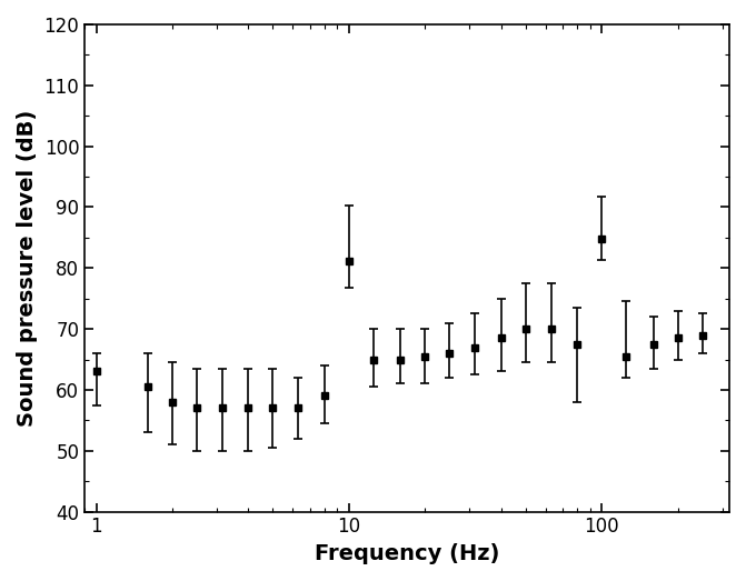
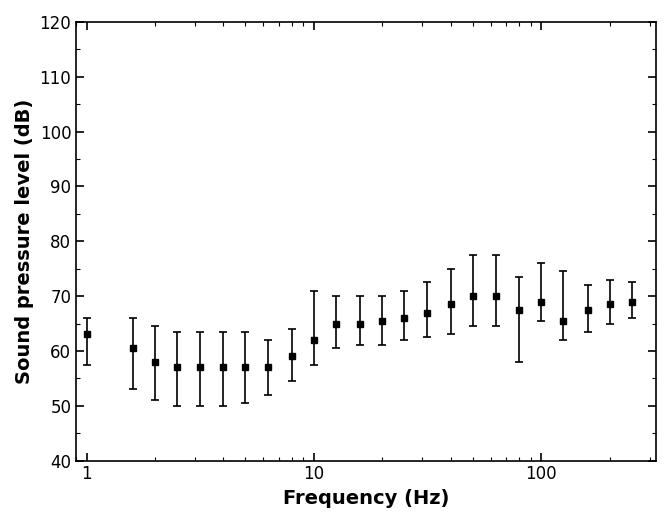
10: 81.2 -> 62.0
100: 84.8 -> 69.0
